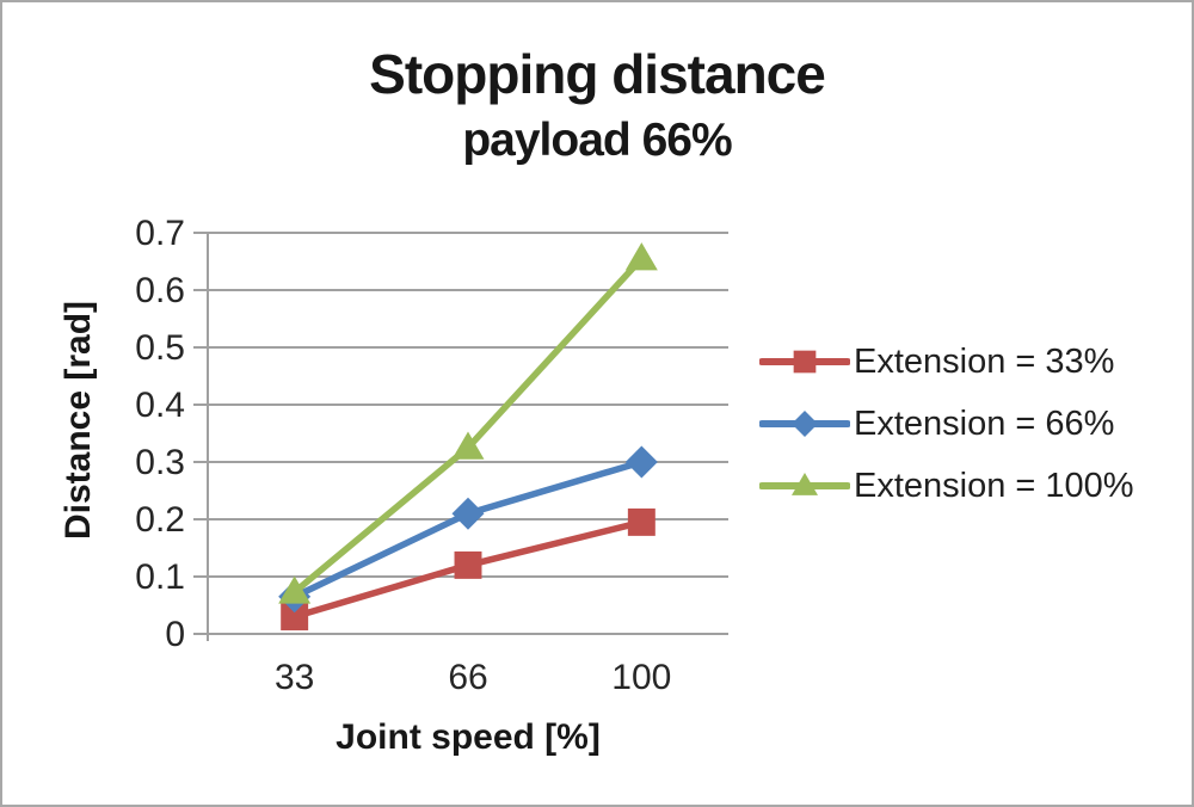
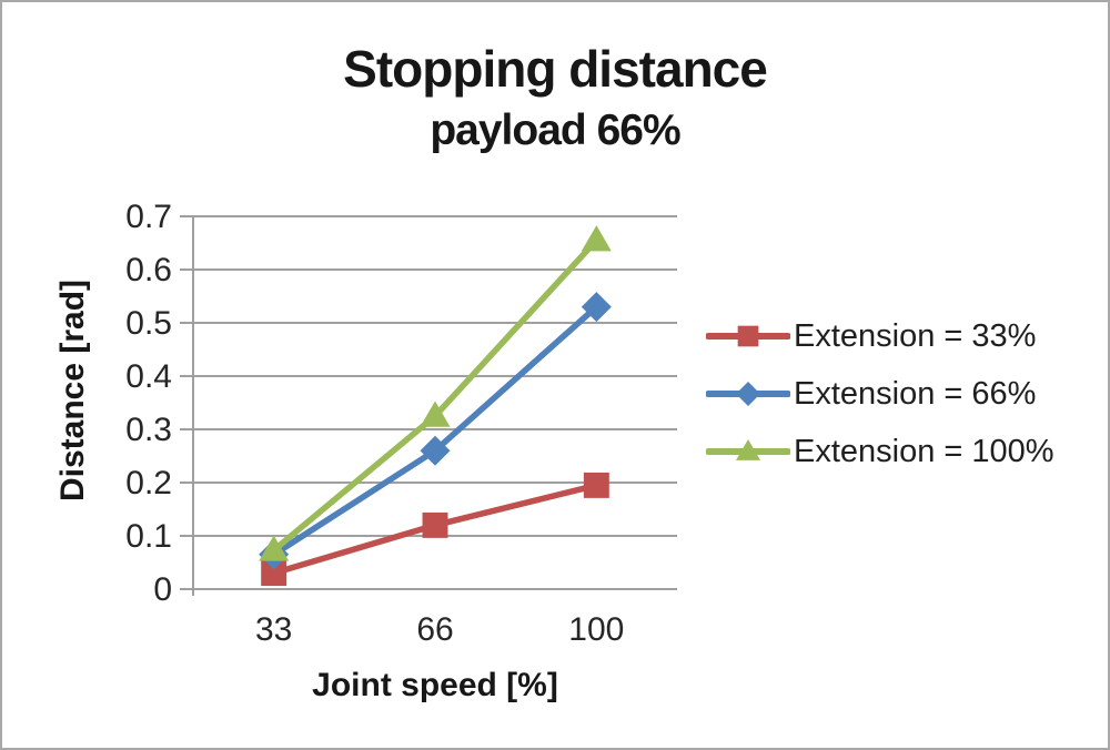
Extension = 66%/66: 0.21 -> 0.26
Extension = 66%/100: 0.30 -> 0.53
